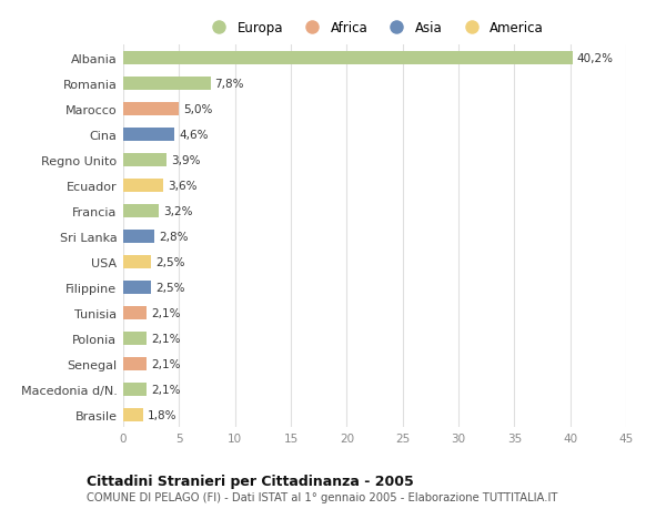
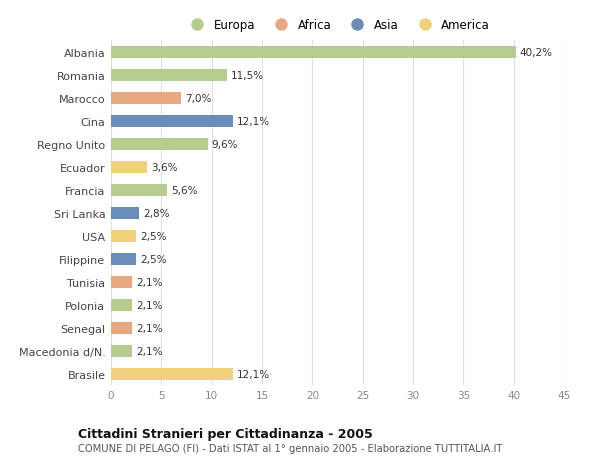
Romania: 7,8% -> 11,5%
Marocco: 5,0% -> 7,0%
Cina: 4,6% -> 12,1%
Regno Unito: 3,9% -> 9,6%
Francia: 3,2% -> 5,6%
Brasile: 1,8% -> 12,1%
